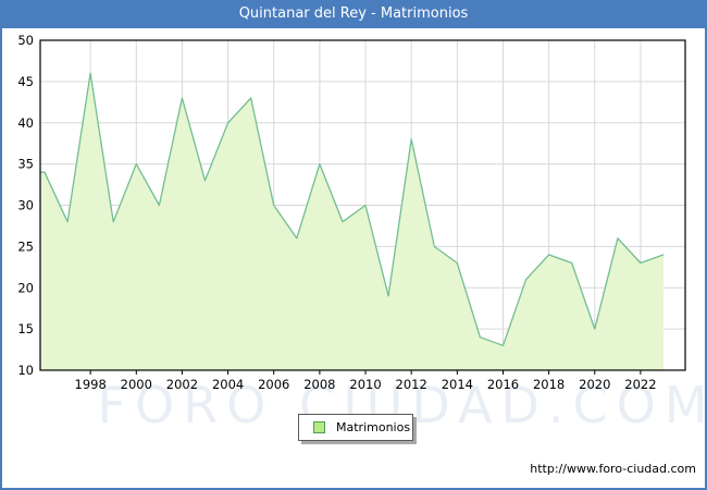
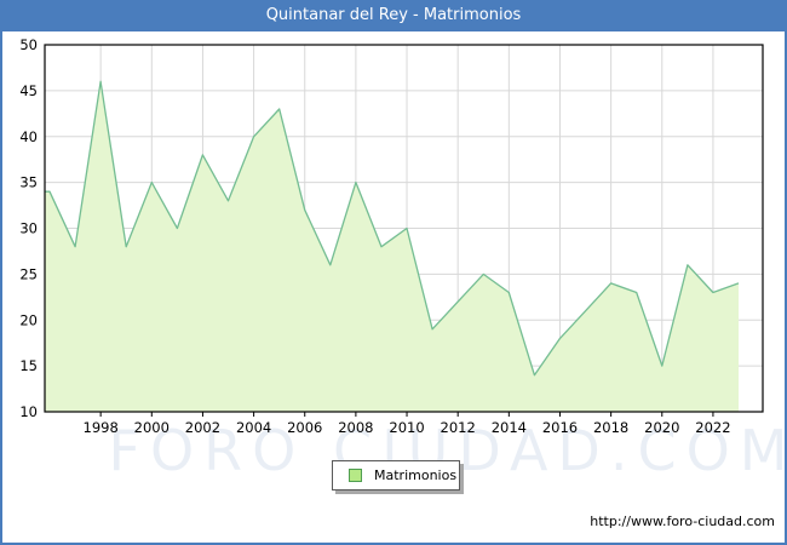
2002: 43 -> 38
2006: 30 -> 32
2012: 38 -> 22
2016: 13 -> 18
